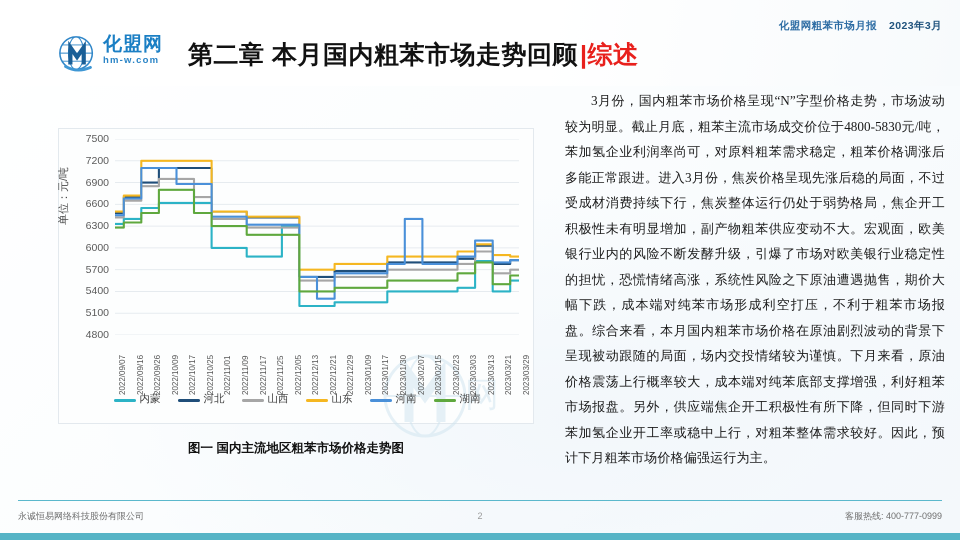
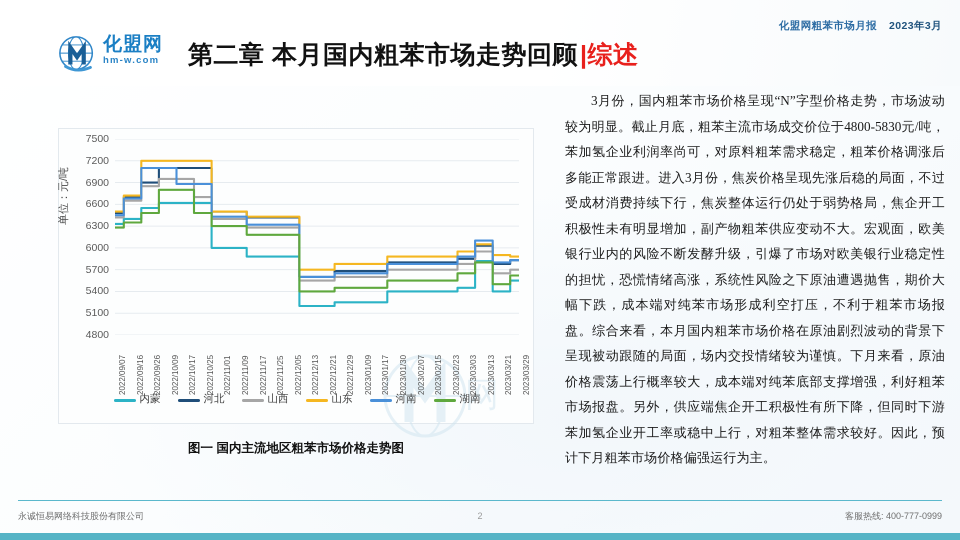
内蒙/2022/12/05: 6300 -> 5900
河南/2022/12/21: 5300 -> 5600
河南/2023/02/07: 6400 -> 5800
